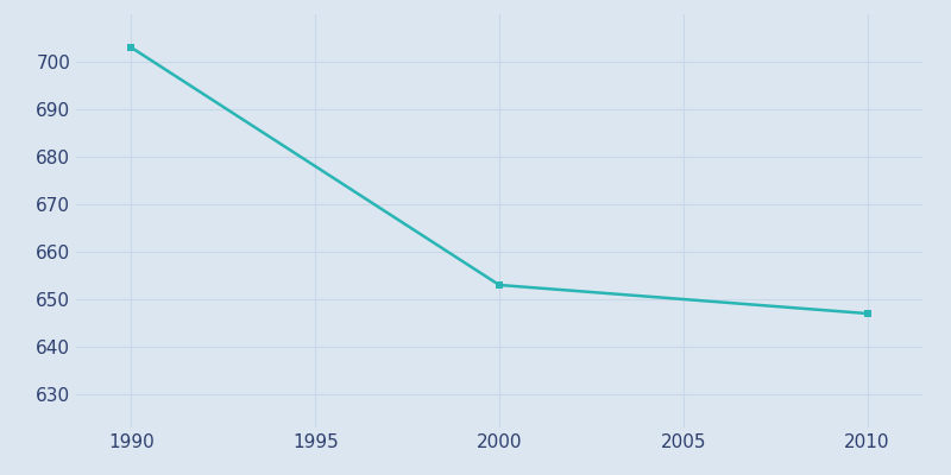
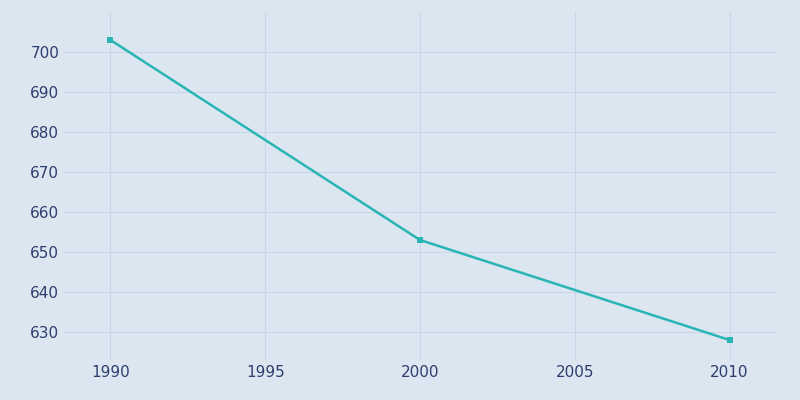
2010: 647 -> 628
